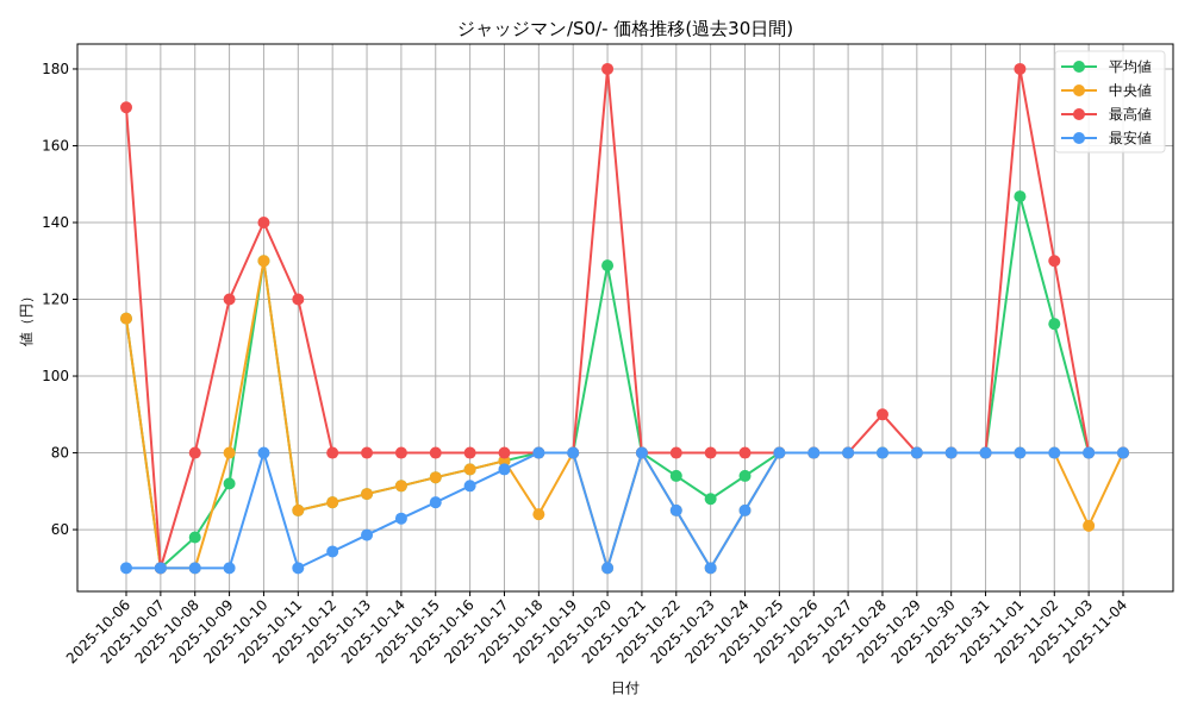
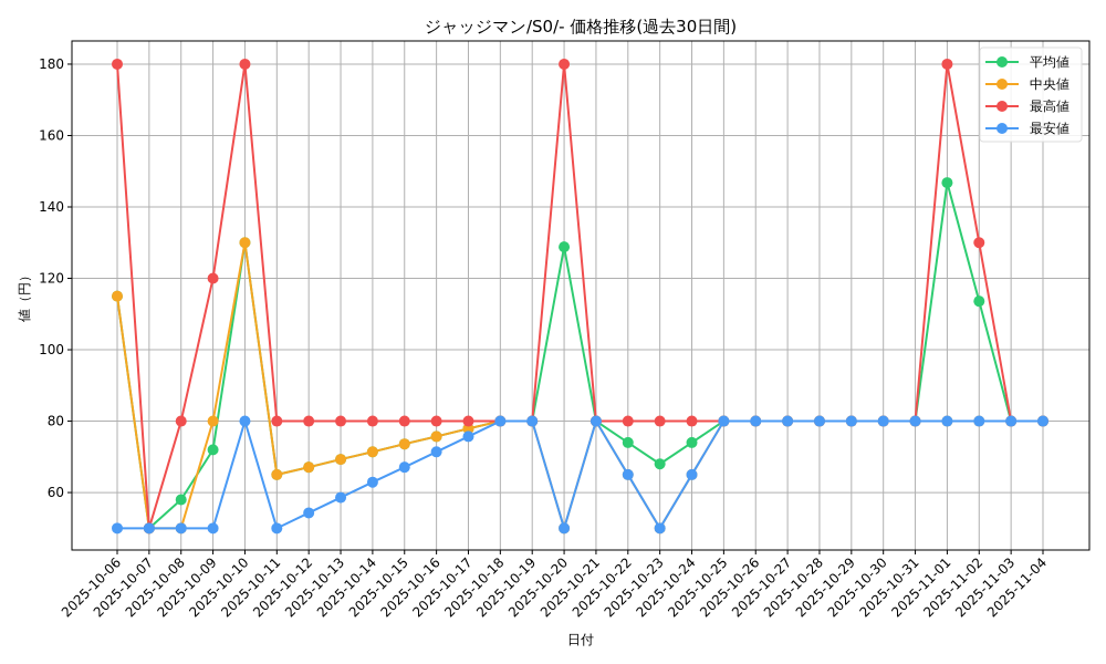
最高値/2025-10-06: 170 -> 180
最高値/2025-10-10: 140 -> 180
最高値/2025-10-11: 120 -> 80
中央値/2025-10-18: 64 -> 80
最高値/2025-10-28: 90 -> 80
中央値/2025-11-03: 61 -> 80
